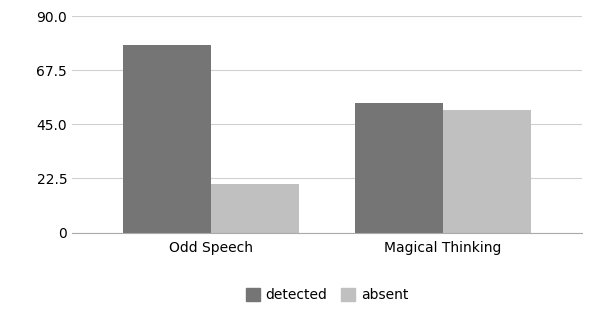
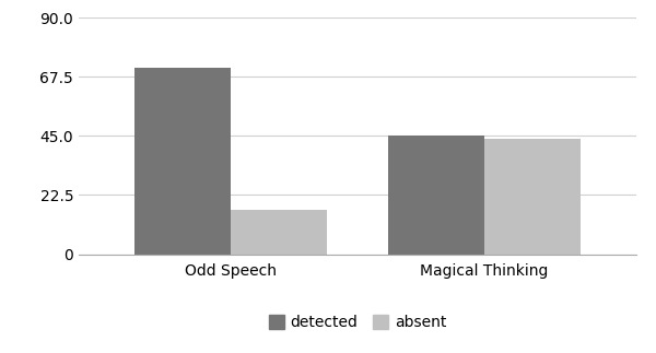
detected/Odd Speech: 78 -> 71
absent/Odd Speech: 20 -> 17
detected/Magical Thinking: 54 -> 45
absent/Magical Thinking: 51 -> 44
